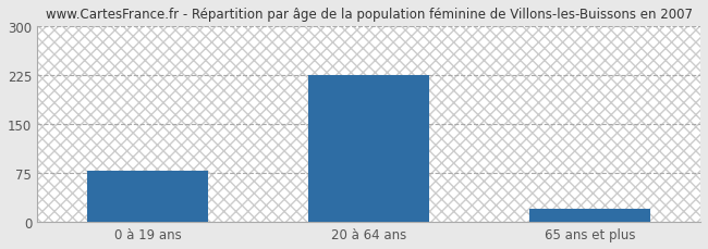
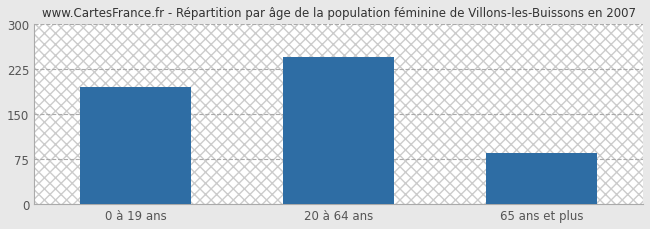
0 à 19 ans: 78 -> 196
20 à 64 ans: 226 -> 246
65 ans et plus: 20 -> 86
